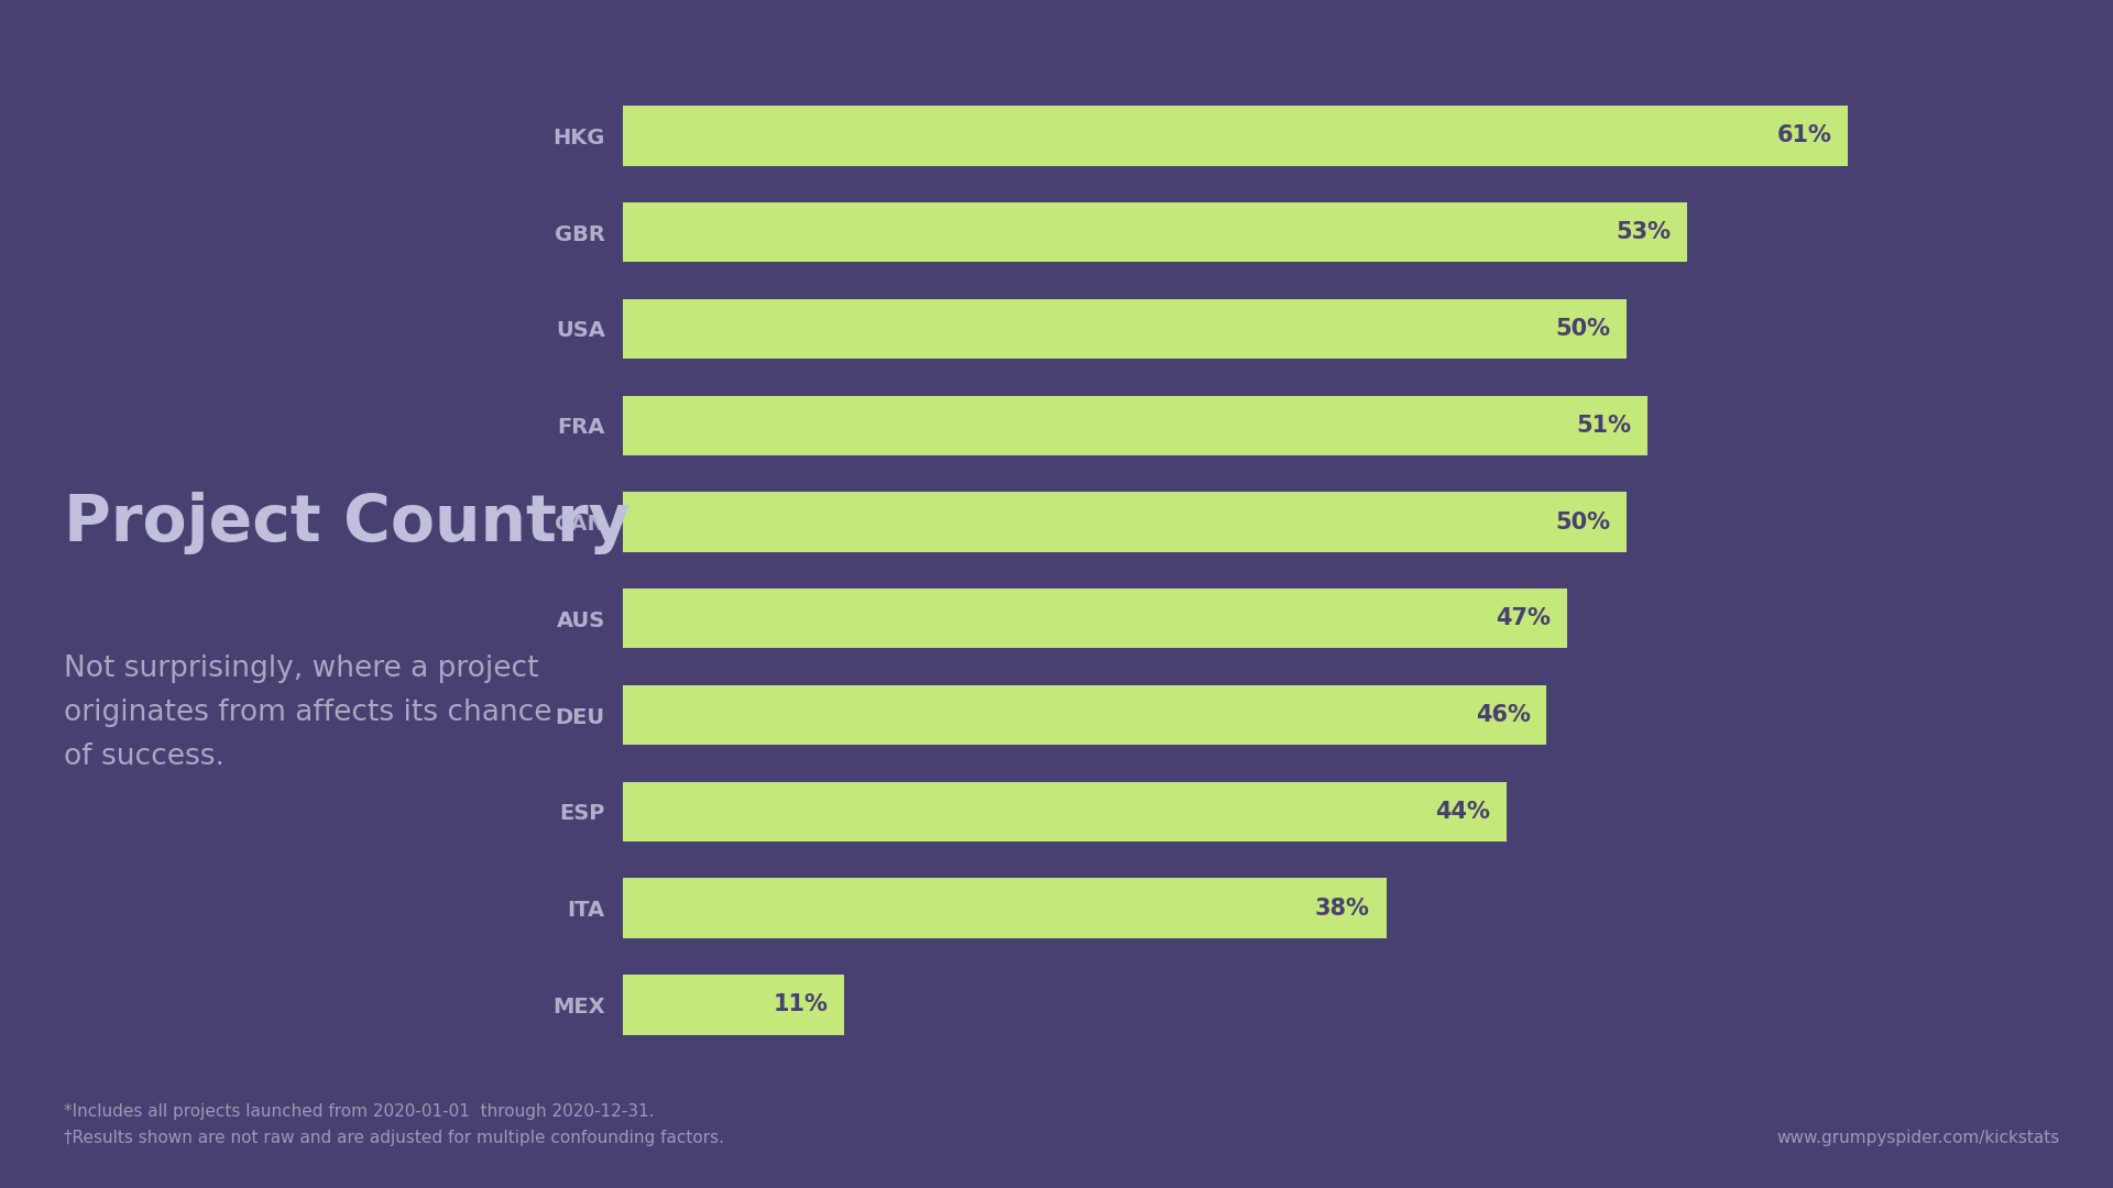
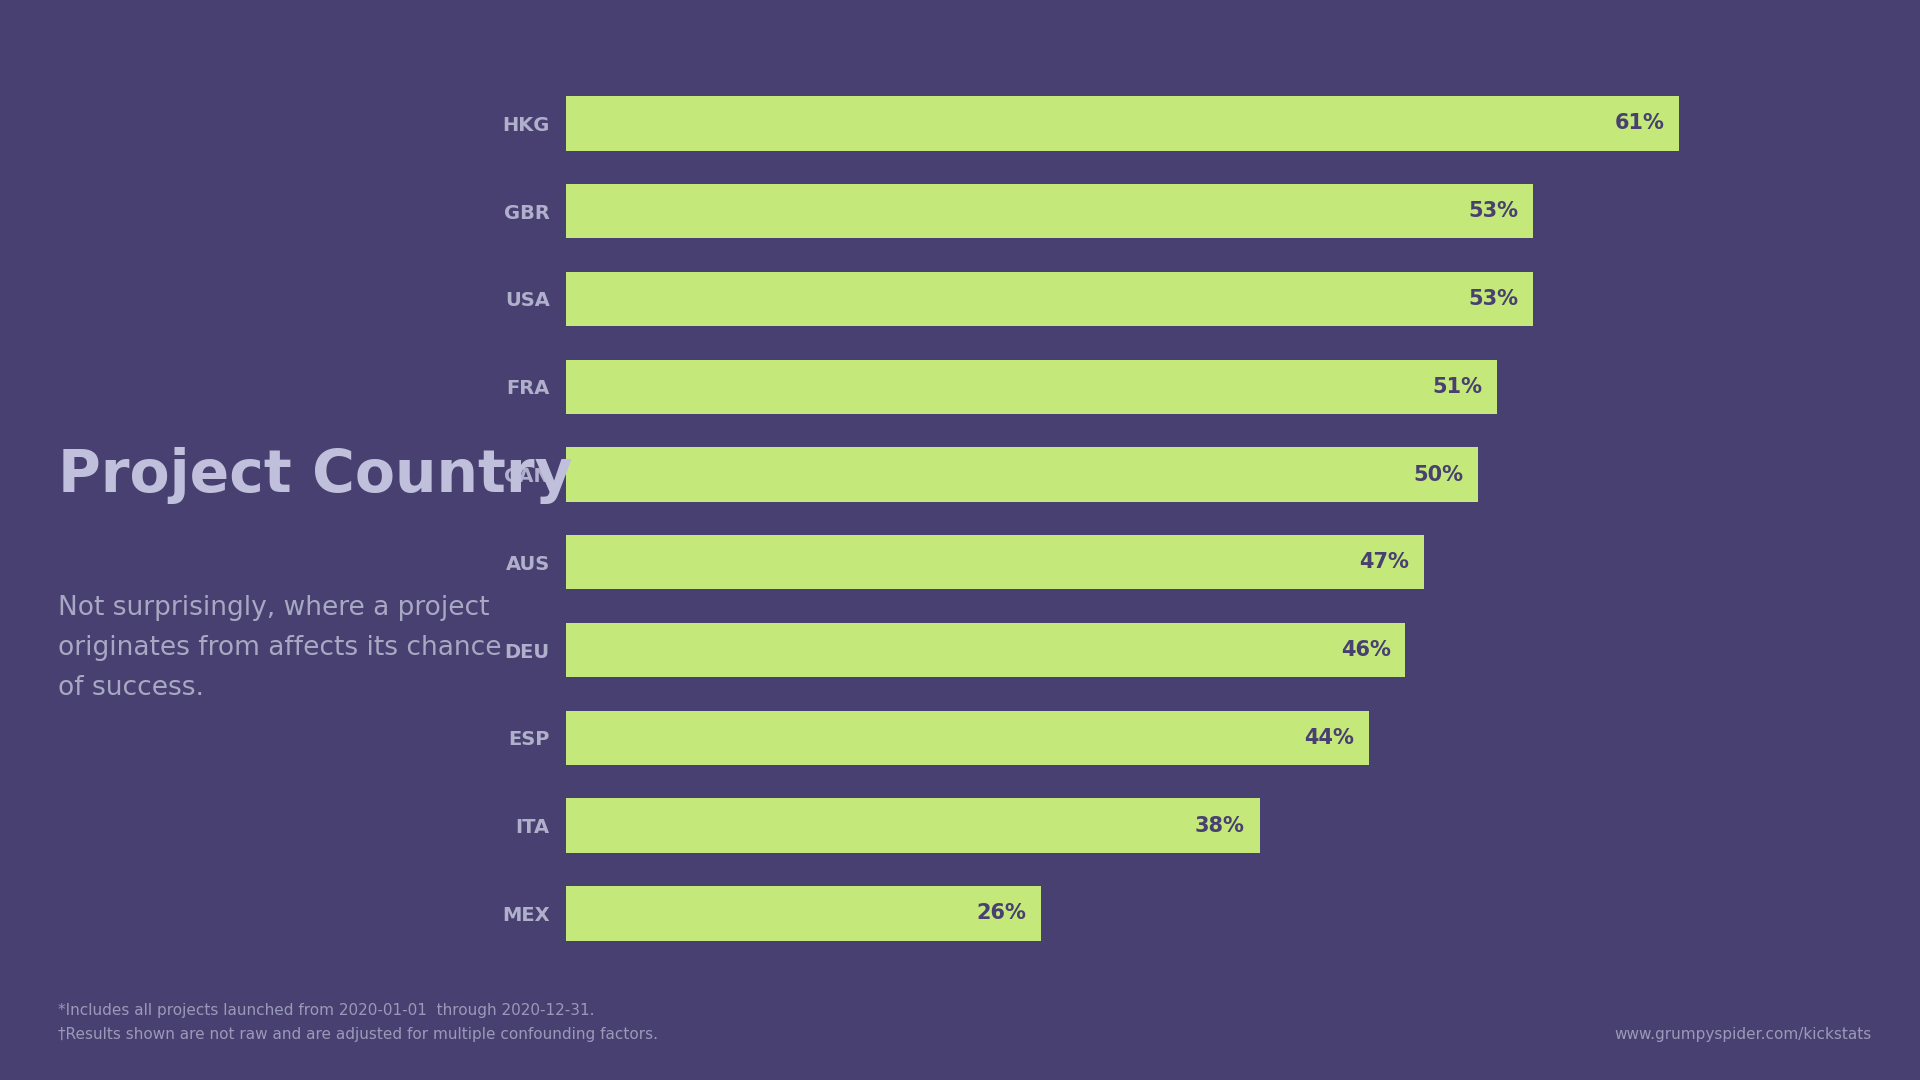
USA: 50% -> 53%
MEX: 11% -> 26%
